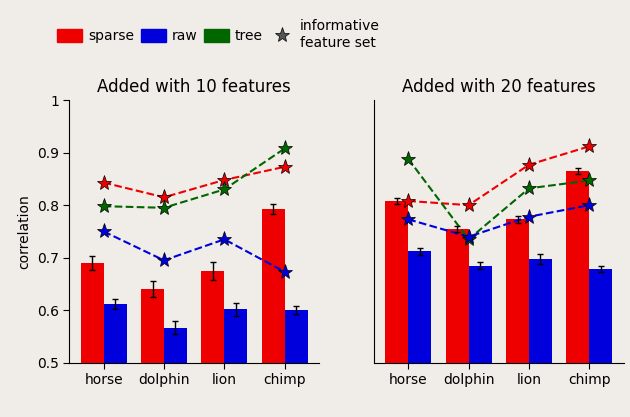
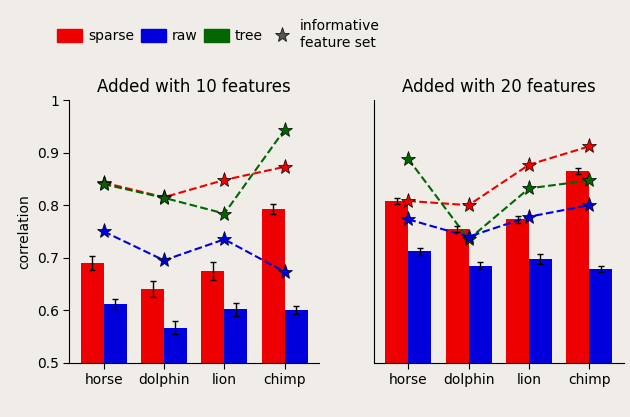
Added with 10 features/tree/horse: 0.798 -> 0.840
Added with 10 features/tree/dolphin: 0.795 -> 0.814
Added with 10 features/tree/lion: 0.830 -> 0.784
Added with 10 features/tree/chimp: 0.908 -> 0.944
